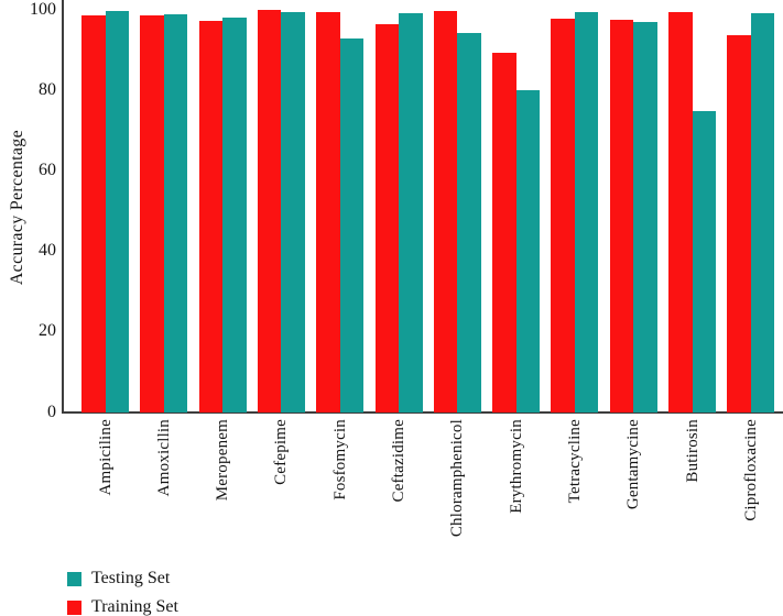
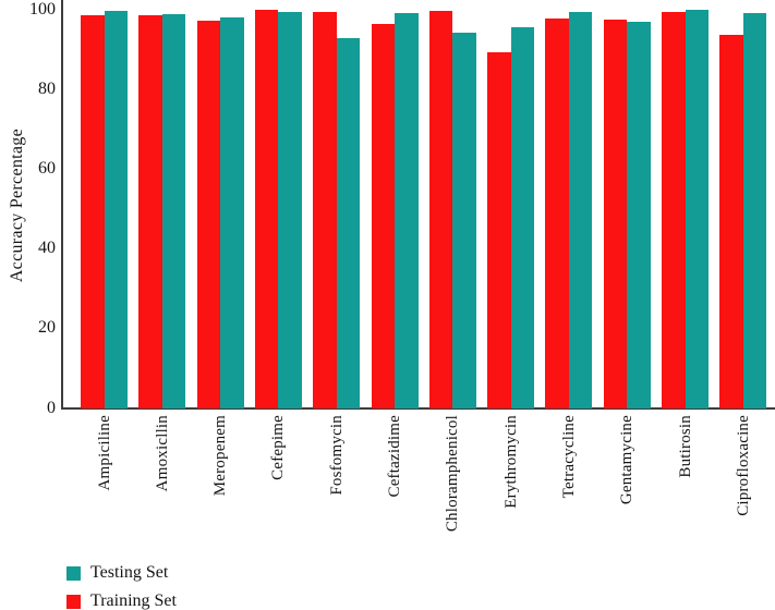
Testing Set/Erythromycin: 80 -> 96
Testing Set/Butirosin: 75 -> 100
